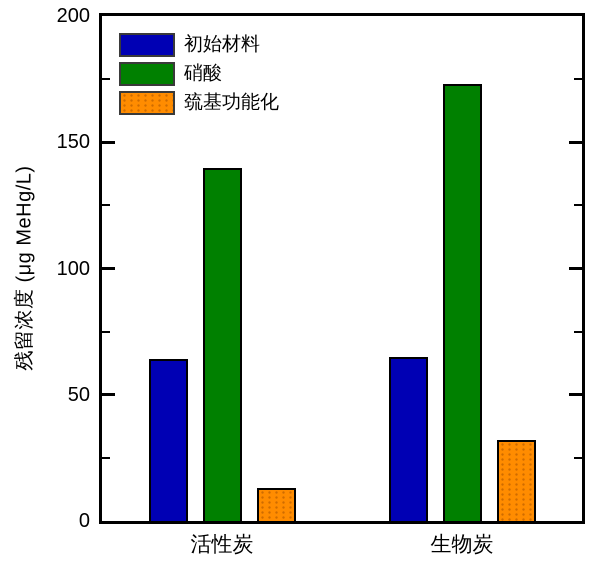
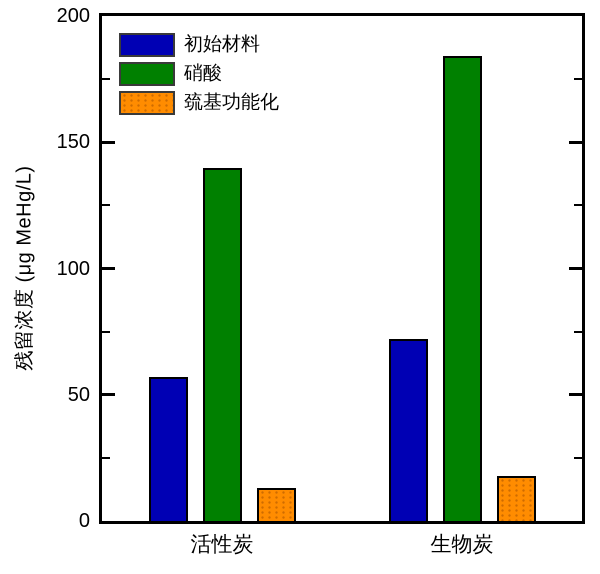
初始材料/活性炭: 64 -> 57
初始材料/生物炭: 65 -> 72
硝酸/生物炭: 173 -> 184
巯基功能化/生物炭: 32 -> 18
